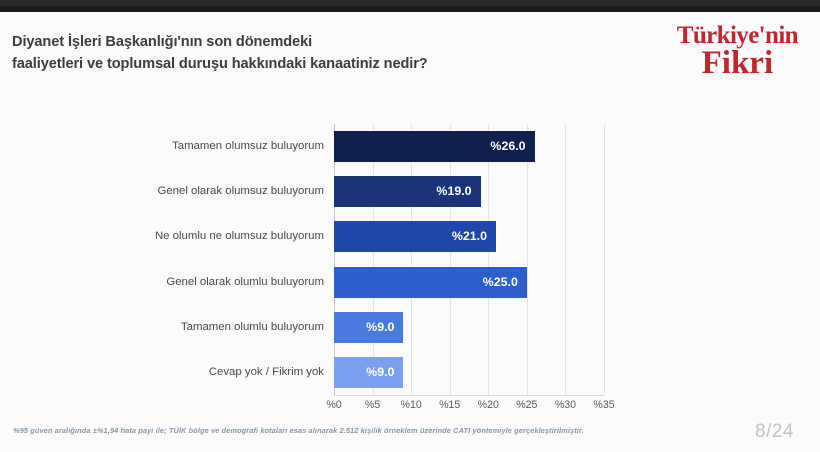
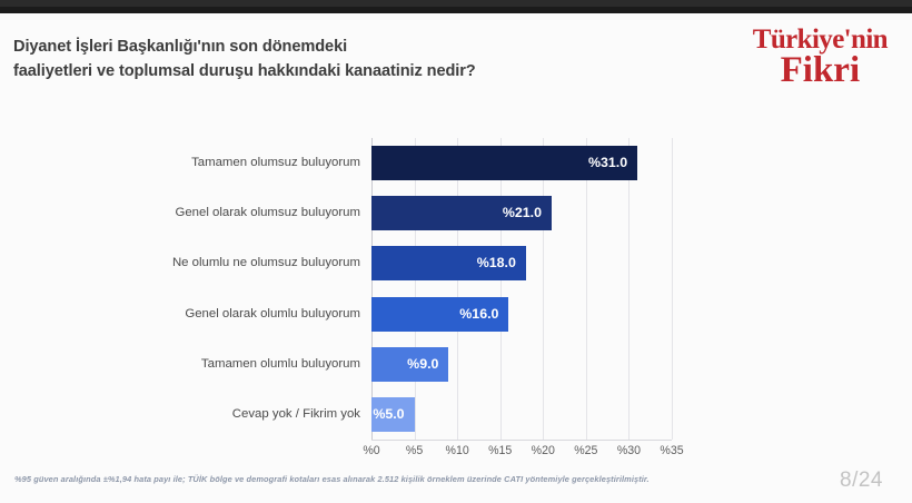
Tamamen olumsuz buluyorum: 26.0 -> 31.0
Genel olarak olumsuz buluyorum: 19.0 -> 21.0
Ne olumlu ne olumsuz buluyorum: 21.0 -> 18.0
Genel olarak olumlu buluyorum: 25.0 -> 16.0
Cevap yok / Fikrim yok: 9.0 -> 5.0
